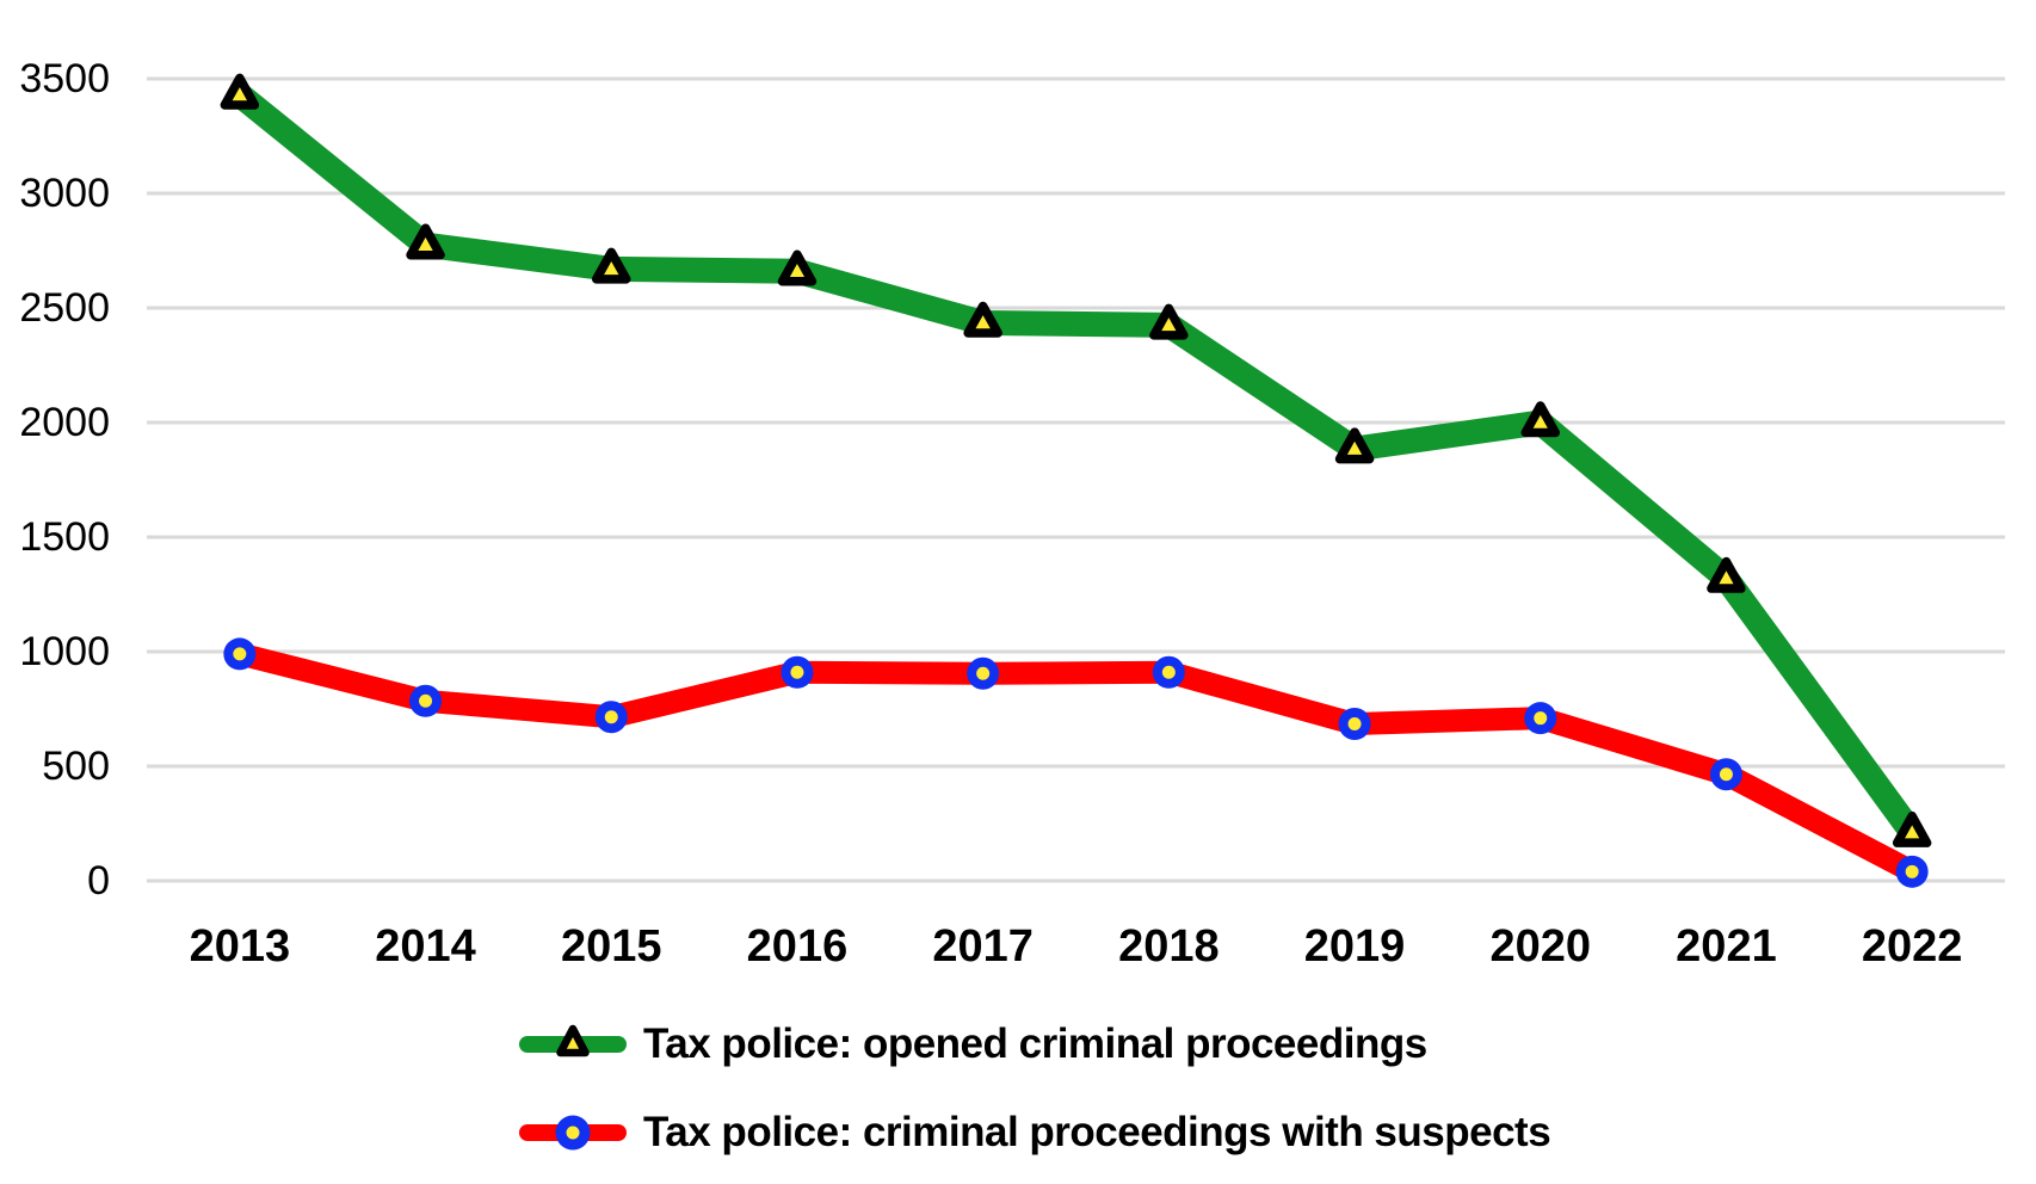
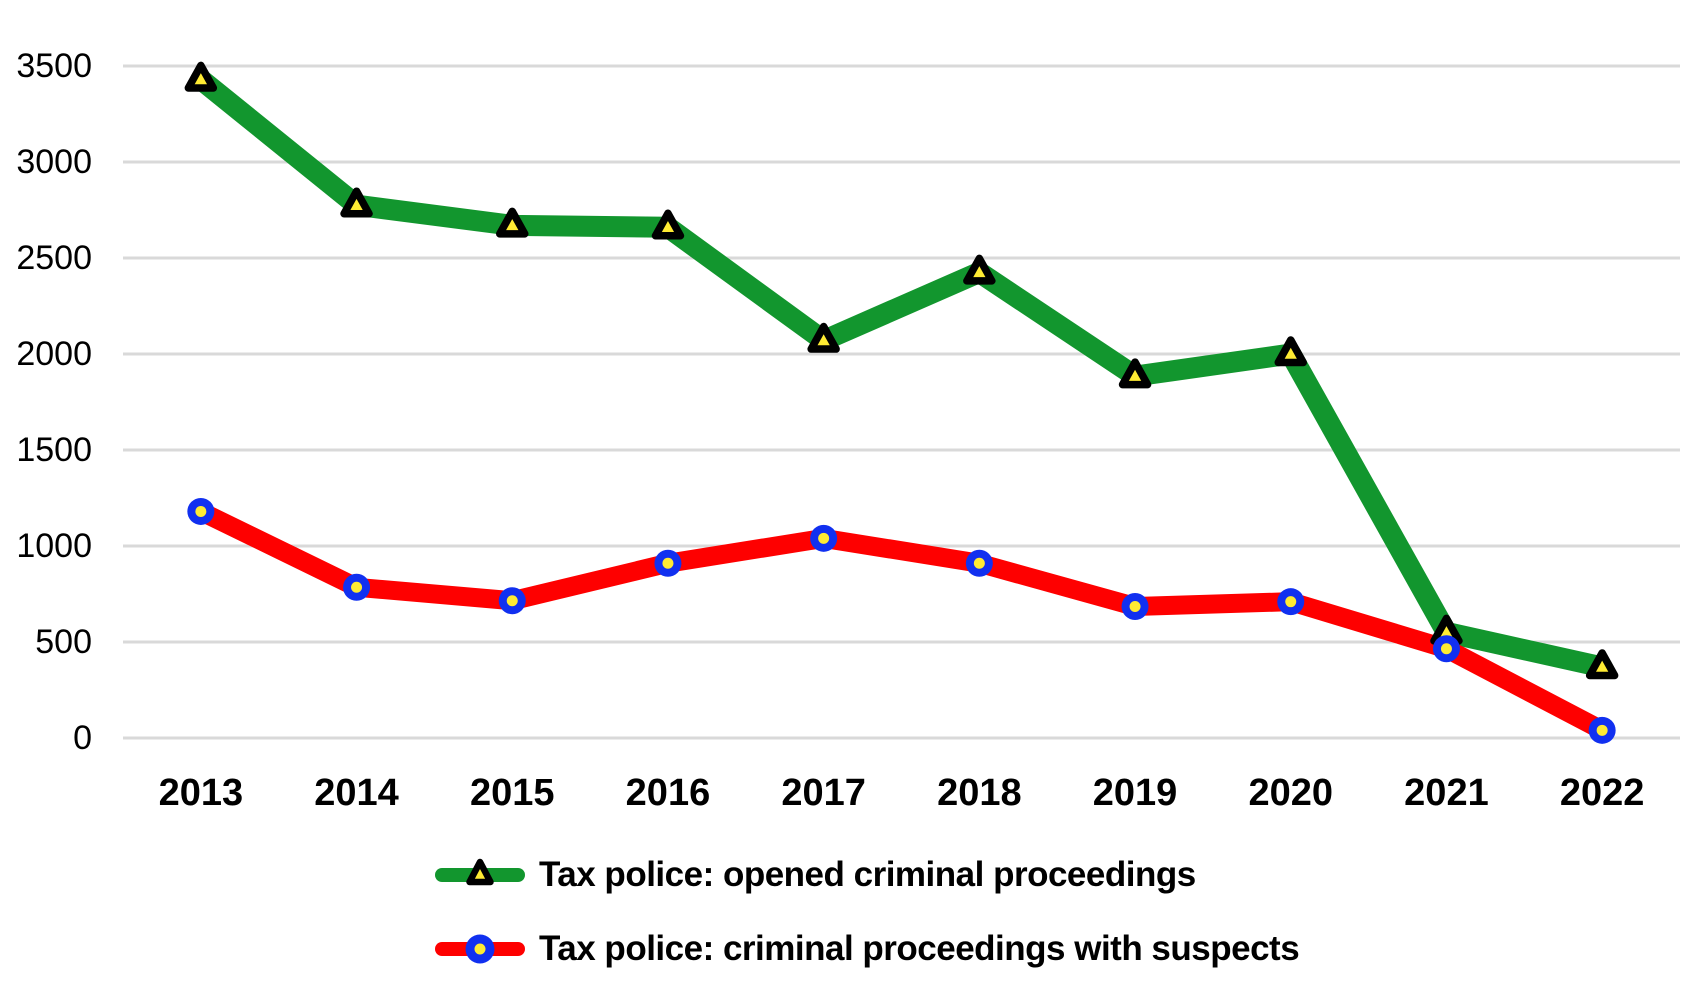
Tax police: criminal proceedings with suspects/2013: 990 -> 1180
Tax police: opened criminal proceedings/2017: 2440 -> 2070
Tax police: criminal proceedings with suspects/2017: 900 -> 1040
Tax police: opened criminal proceedings/2021: 1320 -> 550
Tax police: opened criminal proceedings/2022: 210 -> 370
